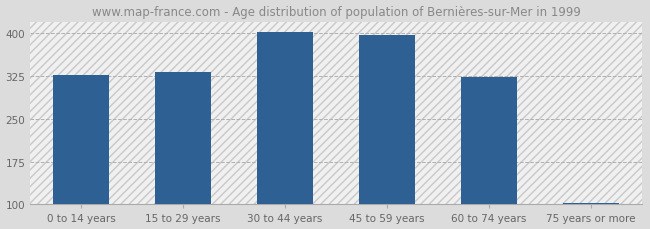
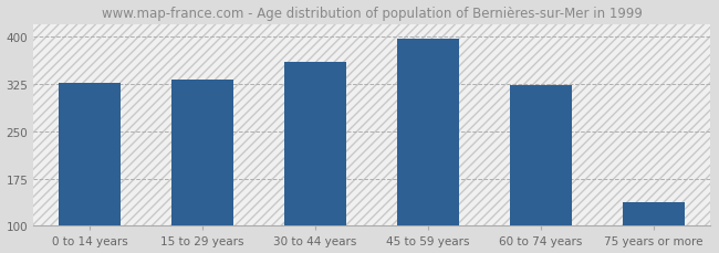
30 to 44 years: 401 -> 360
75 years or more: 103 -> 138
